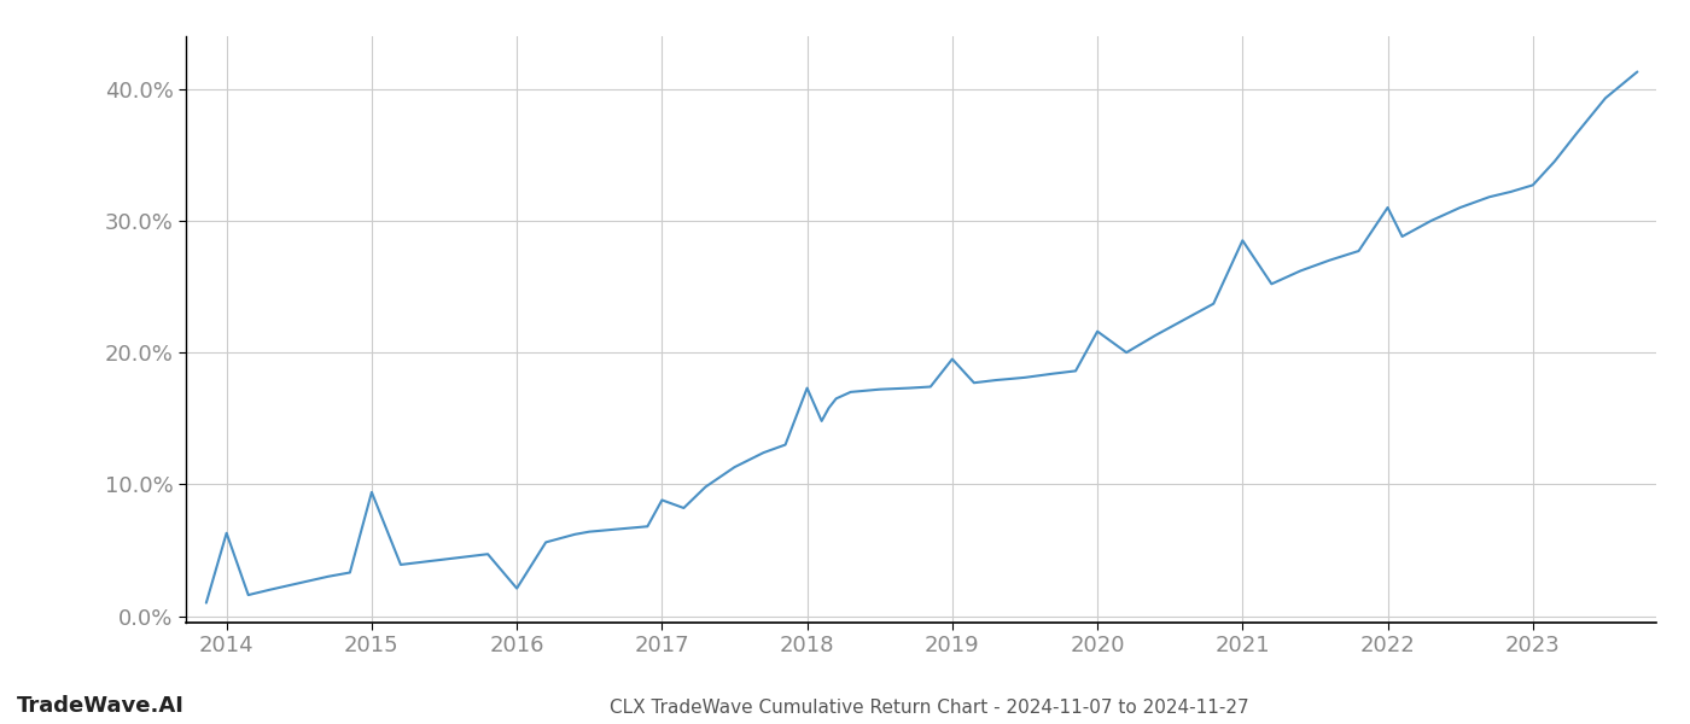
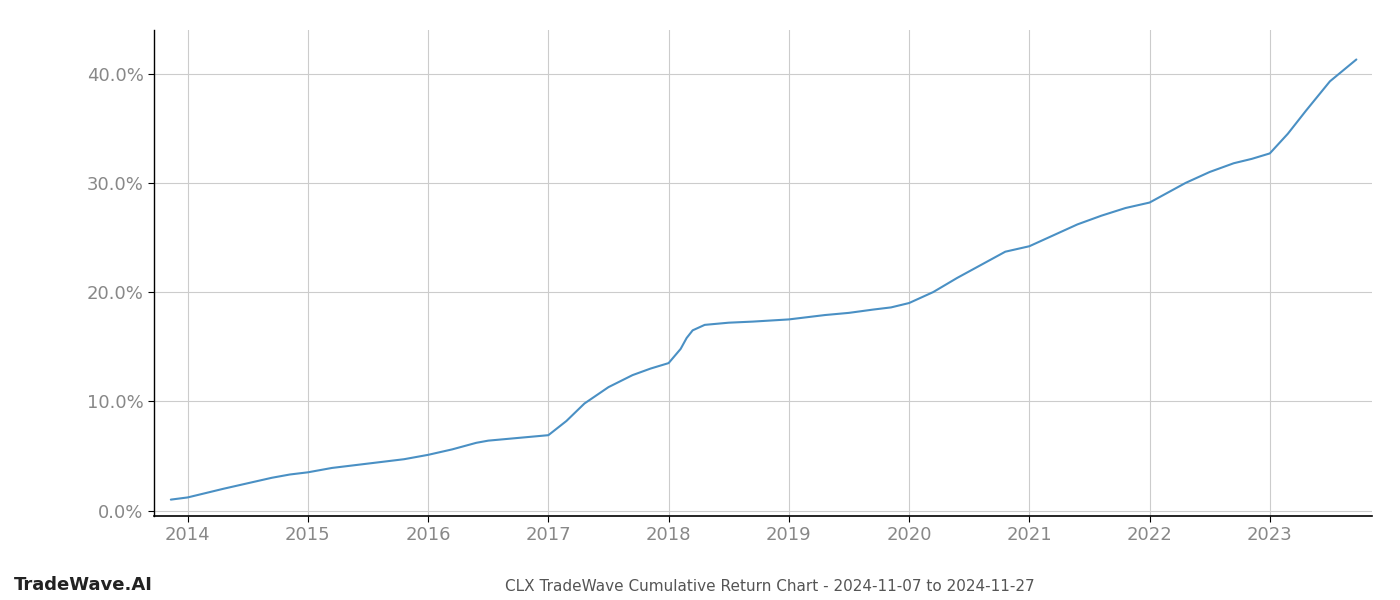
2014: 6.3% -> 1.2%
2015: 9.4% -> 3.5%
2016: 2.1% -> 5.1%
2017: 8.8% -> 6.9%
2018: 17.3% -> 13.5%
2019: 19.5% -> 17.5%
2020: 21.6% -> 19.0%
2021: 28.5% -> 24.2%
2022: 31.0% -> 28.2%
